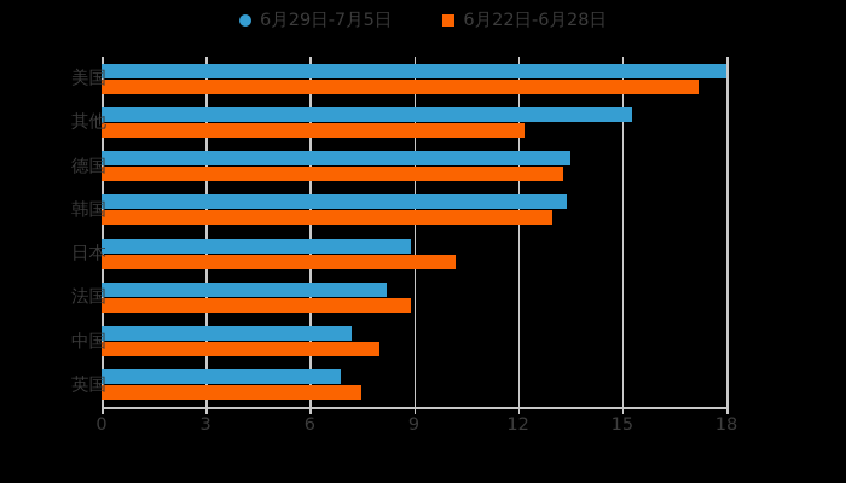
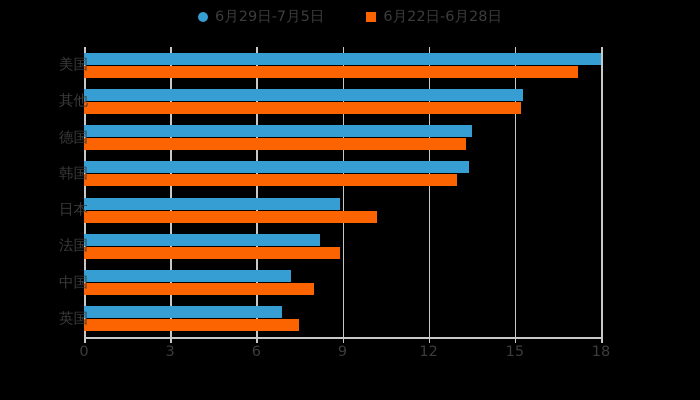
6月22日-6月28日/其他: 12.2 -> 15.2
